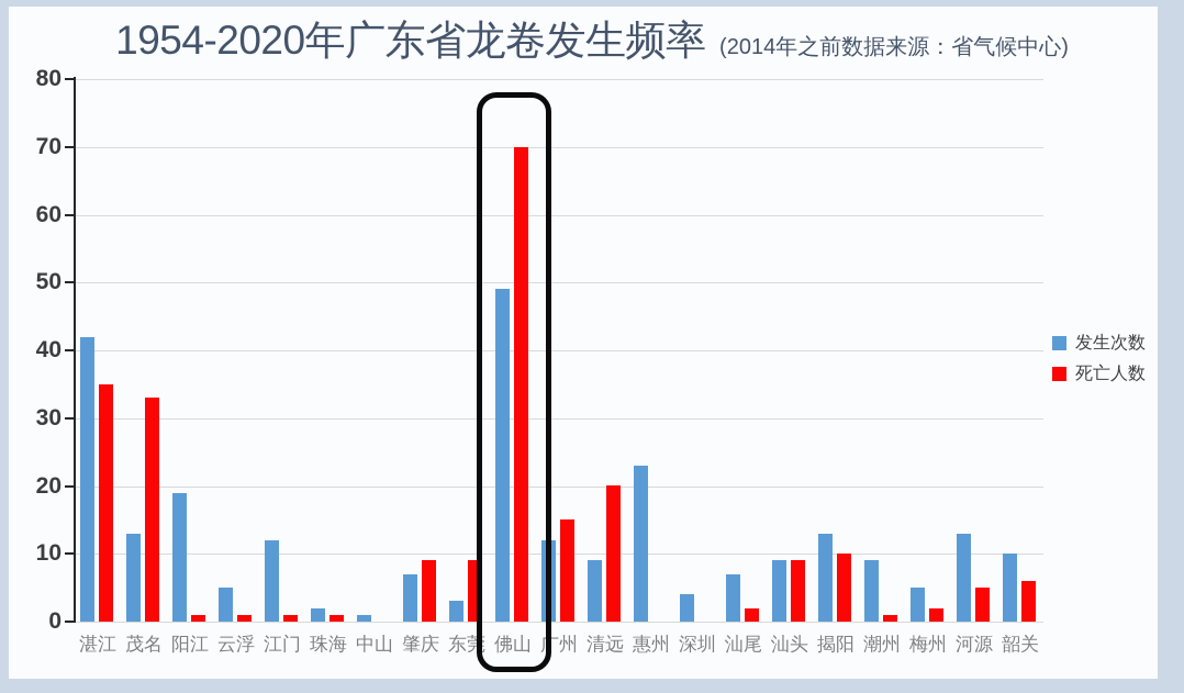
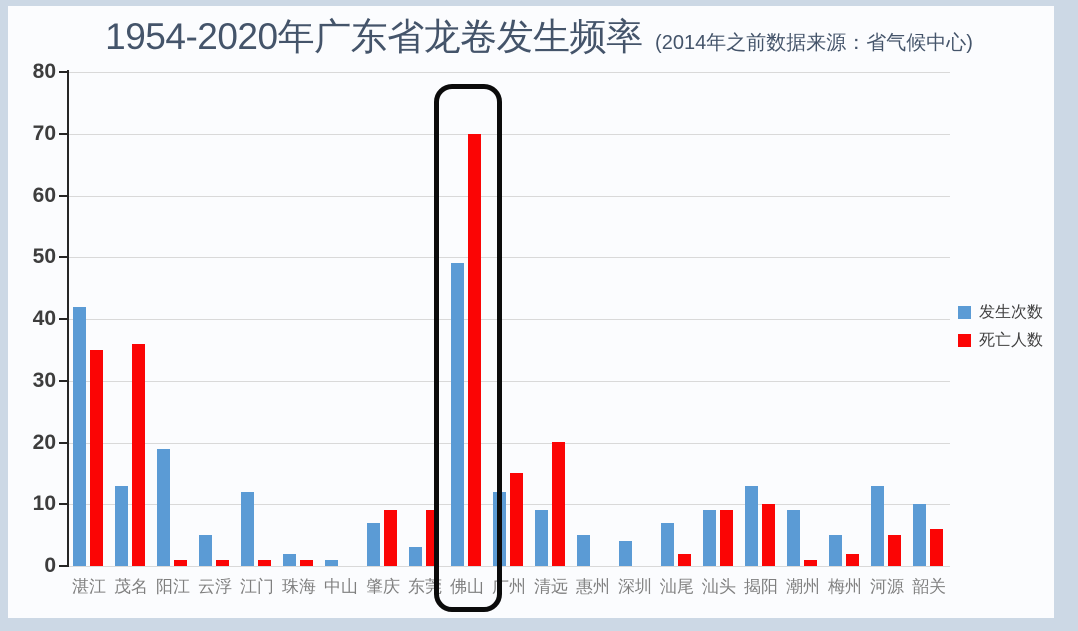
死亡人数/茂名: 33 -> 36
发生次数/惠州: 23 -> 5
